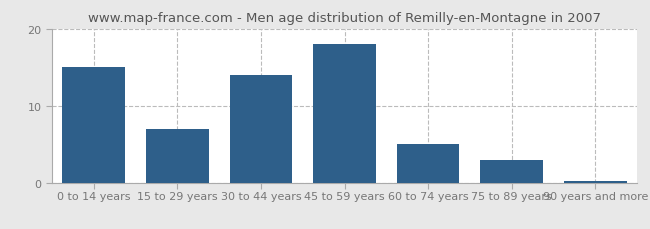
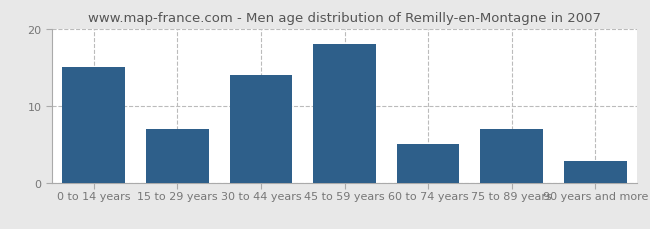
75 to 89 years: 3.0 -> 7.0
90 years and more: 0.2 -> 2.8
